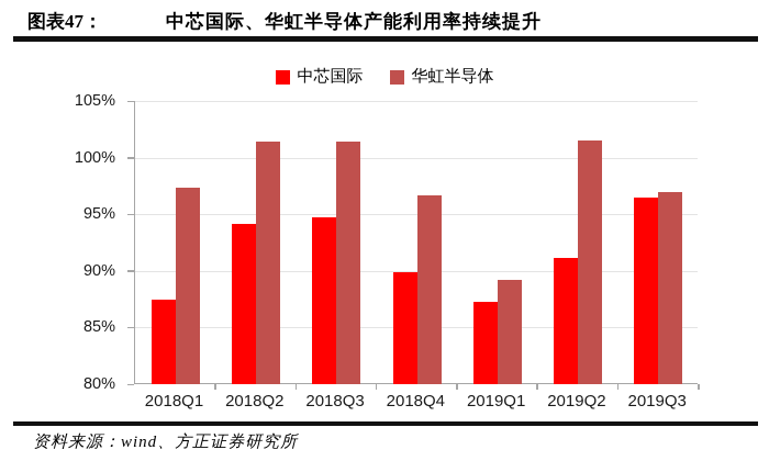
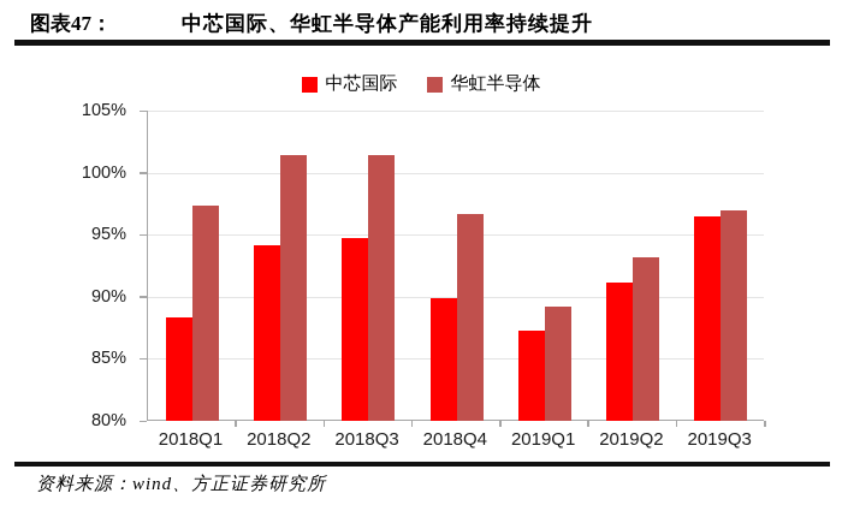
中芯国际/2018Q1: 87.5% -> 88.3%
华虹半导体/2019Q2: 101.5% -> 93.2%
